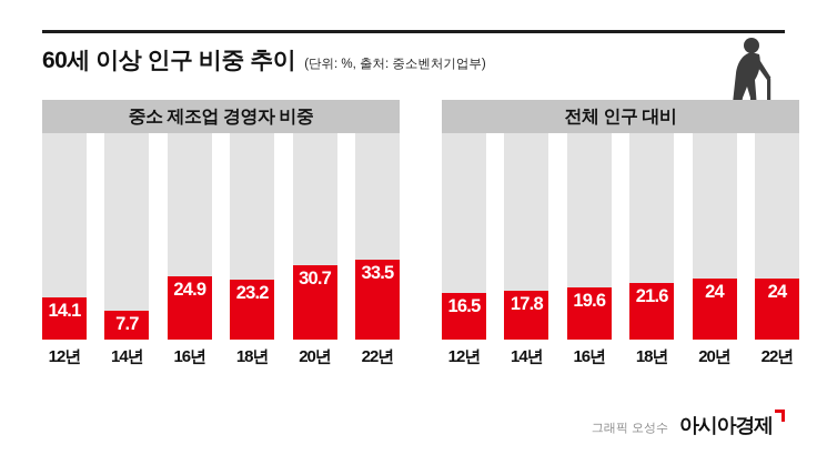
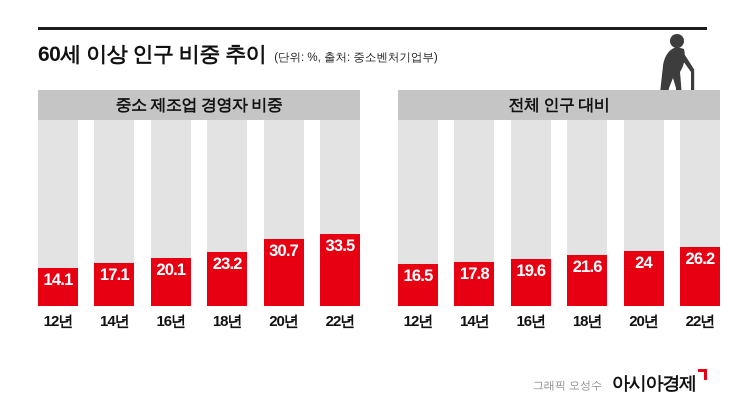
중소 제조업 경영자 비중/14년: 7.7 -> 17.1
중소 제조업 경영자 비중/16년: 24.9 -> 20.1
전체 인구 대비/22년: 24 -> 26.2
